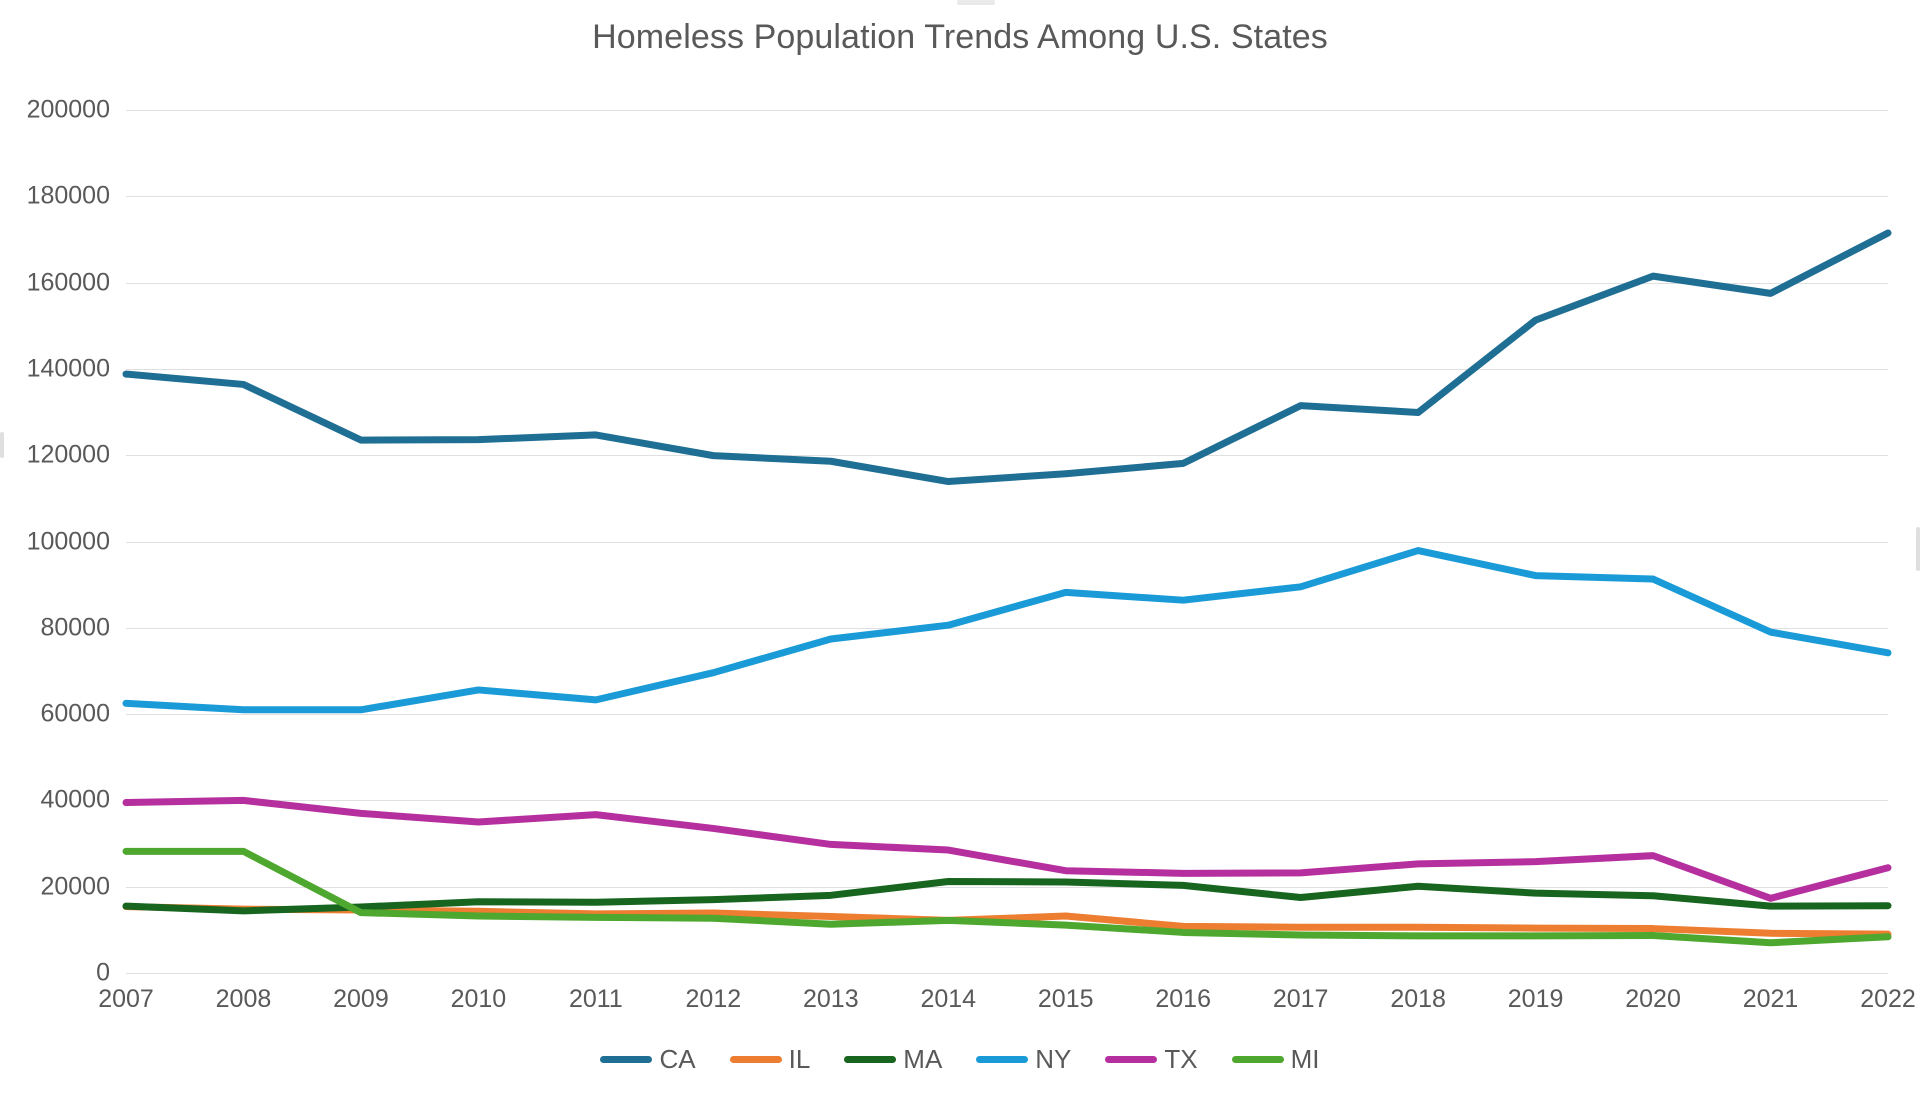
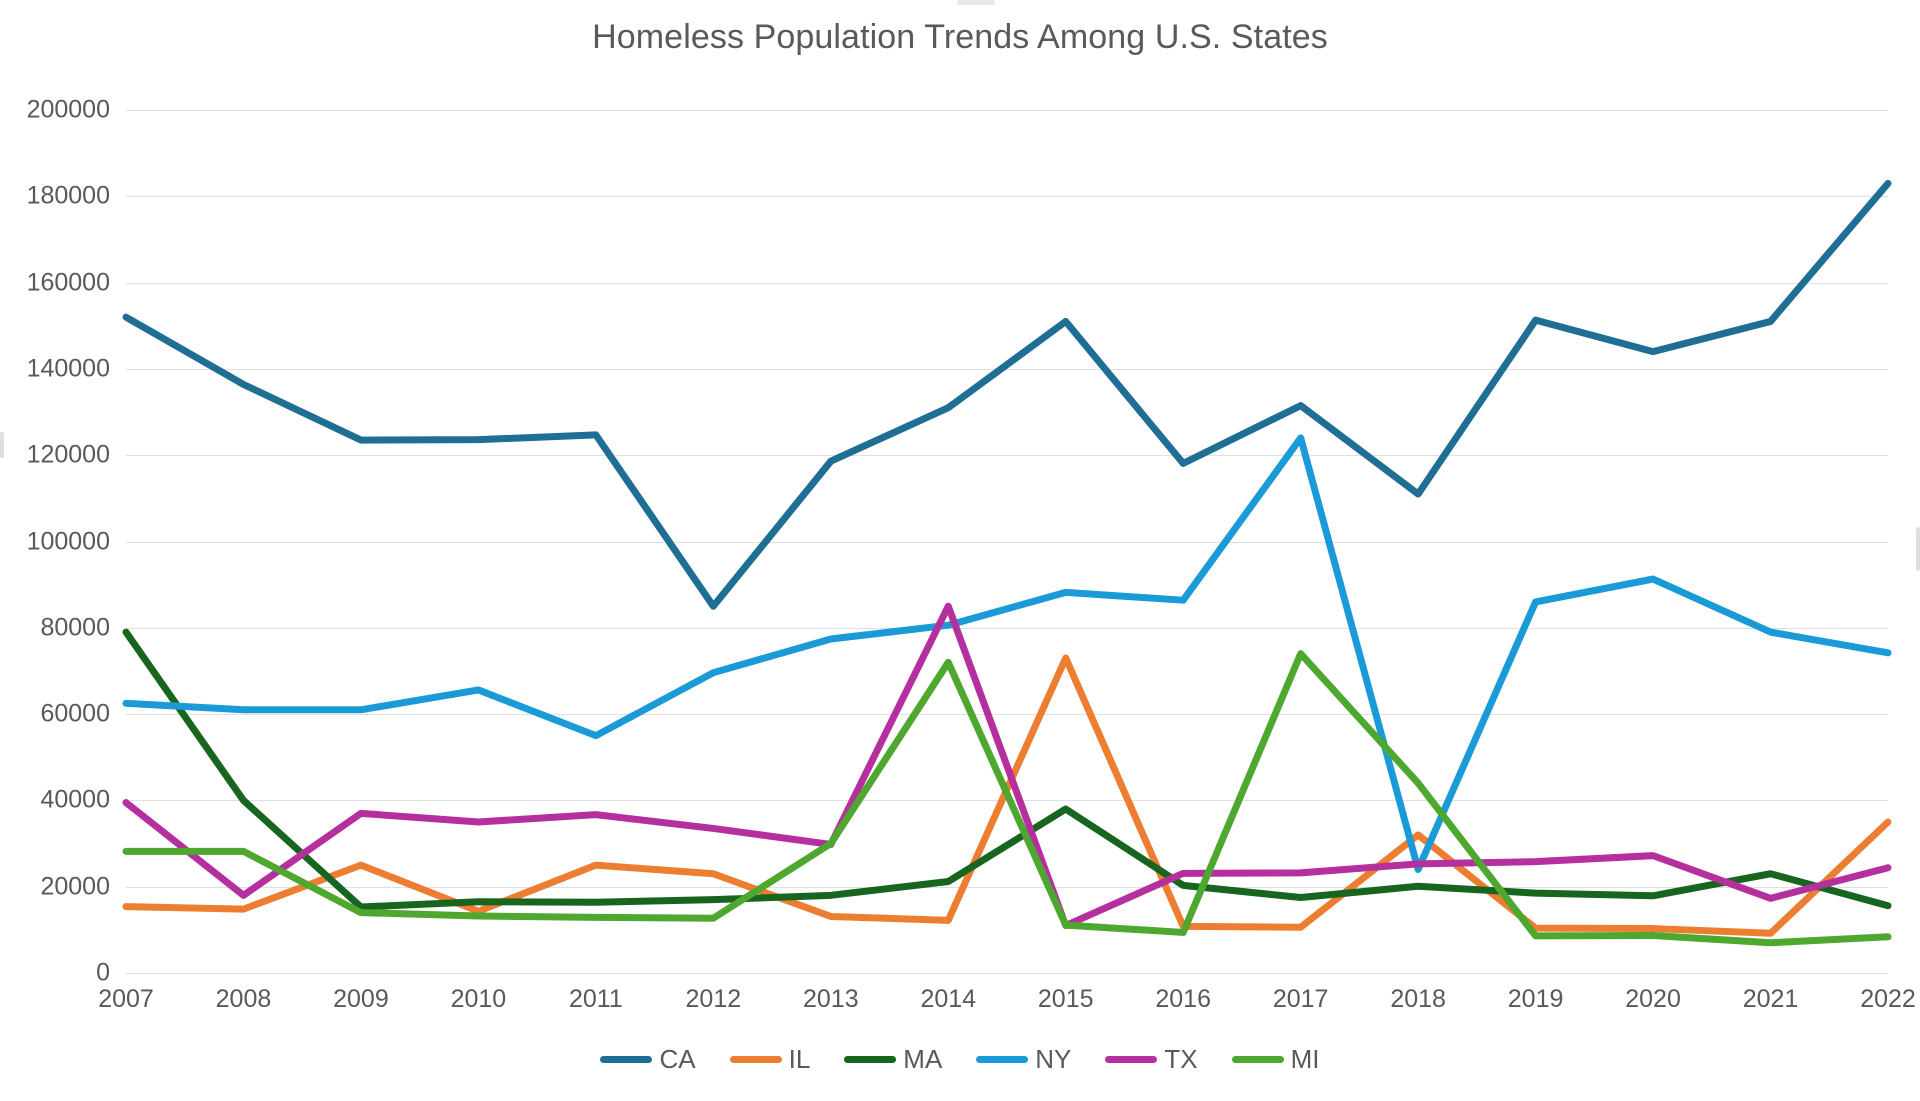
CA/2007: 139000 -> 152000
MA/2007: 16000 -> 79000
MA/2008: 14000 -> 40000
TX/2008: 40000 -> 18000
IL/2009: 15000 -> 25000
IL/2011: 14000 -> 25000
NY/2011: 63000 -> 55000
CA/2012: 120000 -> 85000
IL/2012: 14000 -> 23000
MI/2013: 11000 -> 30000
CA/2014: 114000 -> 131000
TX/2014: 28000 -> 85000
MI/2014: 12000 -> 72000
CA/2015: 116000 -> 151000
IL/2015: 13000 -> 73000
MA/2015: 21000 -> 38000
TX/2015: 24000 -> 11000
NY/2017: 90000 -> 124000
MI/2017: 9000 -> 74000
CA/2018: 130000 -> 111000
IL/2018: 11000 -> 32000
NY/2018: 98000 -> 24000
MI/2018: 9000 -> 44000
NY/2019: 92000 -> 86000
CA/2020: 162000 -> 144000
CA/2021: 158000 -> 151000
MA/2021: 16000 -> 23000
CA/2022: 172000 -> 183000
IL/2022: 9000 -> 35000
